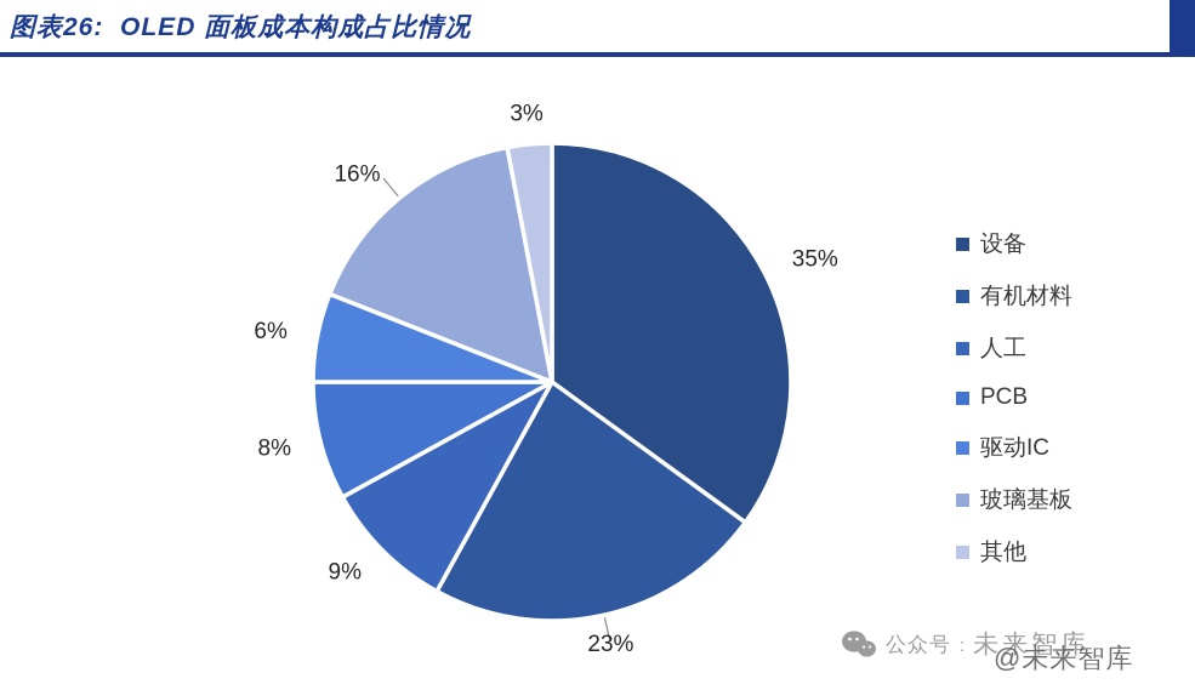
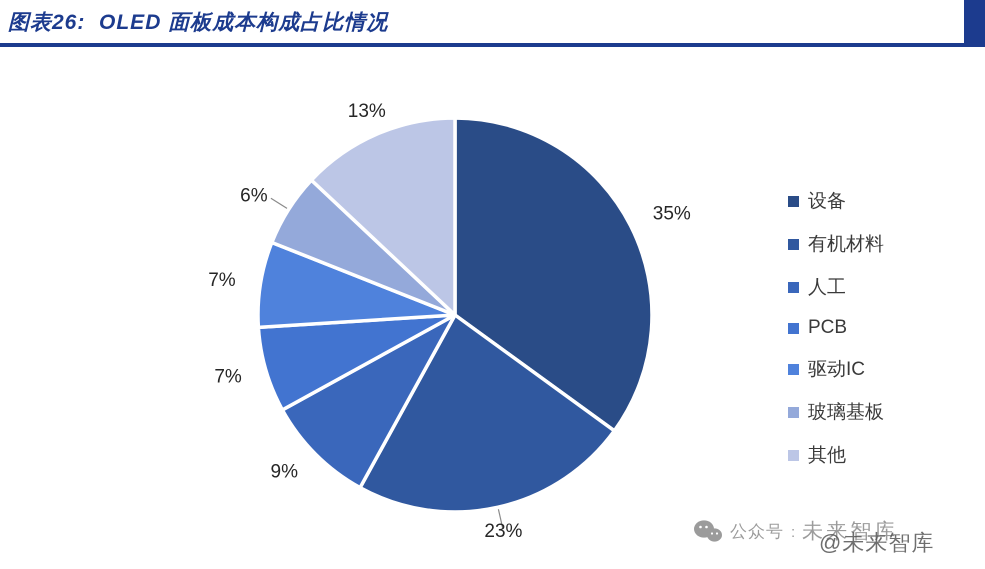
PCB: 8% -> 7%
驱动IC: 6% -> 7%
玻璃基板: 16% -> 6%
其他: 3% -> 13%
